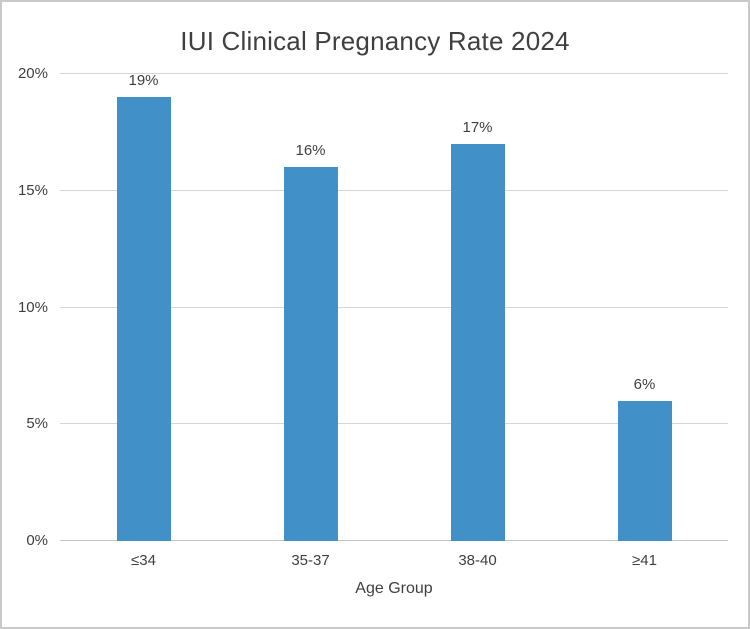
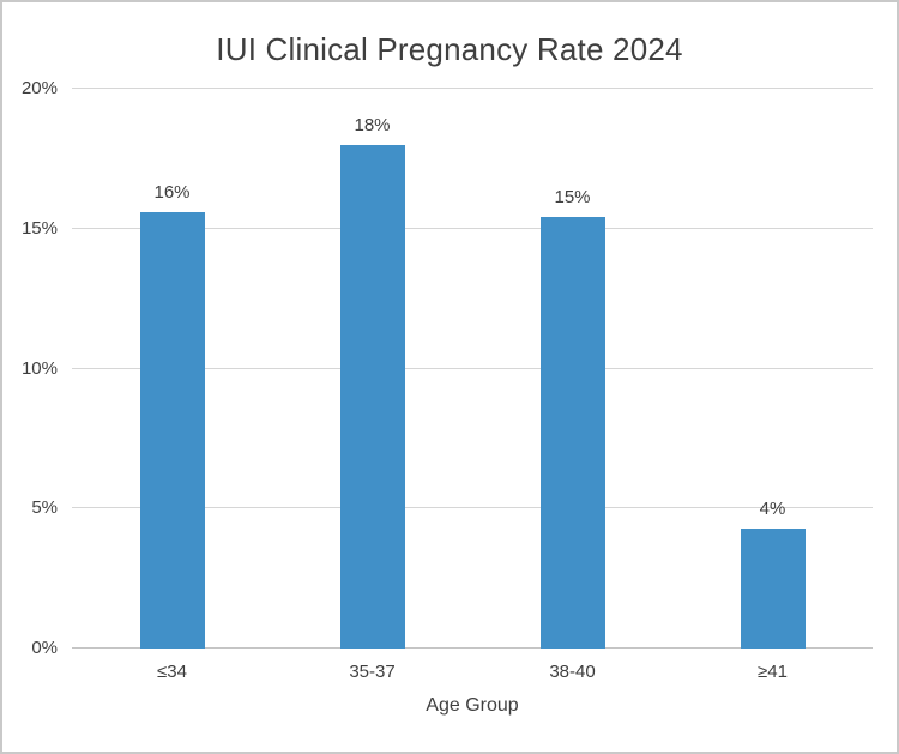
≤34: 19% -> 16%
35-37: 16% -> 18%
38-40: 17% -> 15%
≥41: 6% -> 4%
